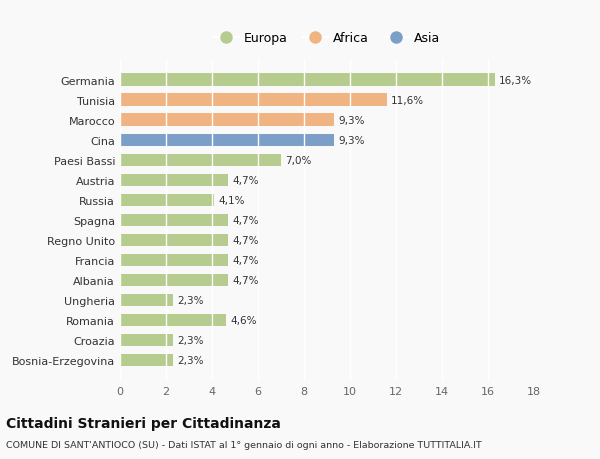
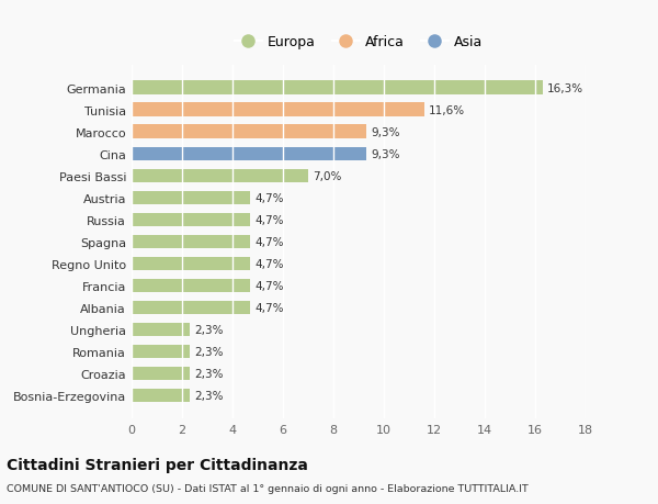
Russia: 4,1% -> 4,7%
Romania: 4,6% -> 2,3%
